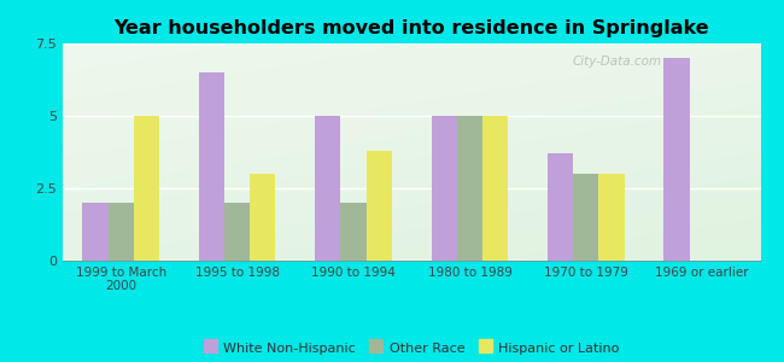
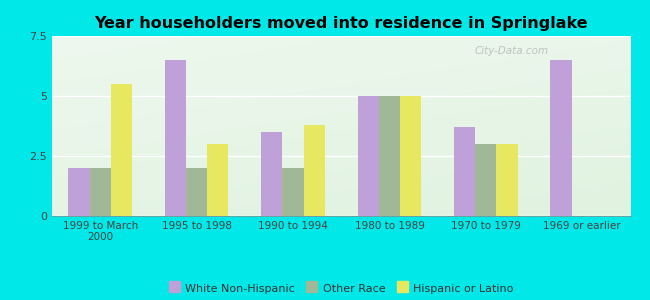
Hispanic or Latino/1999 to March 2000: 5.0 -> 5.5
White Non-Hispanic/1990 to 1994: 5.0 -> 3.5
White Non-Hispanic/1969 or earlier: 7.0 -> 6.5
